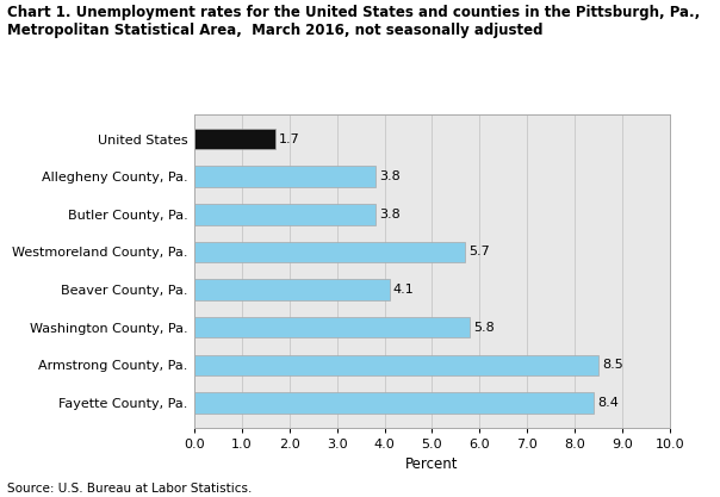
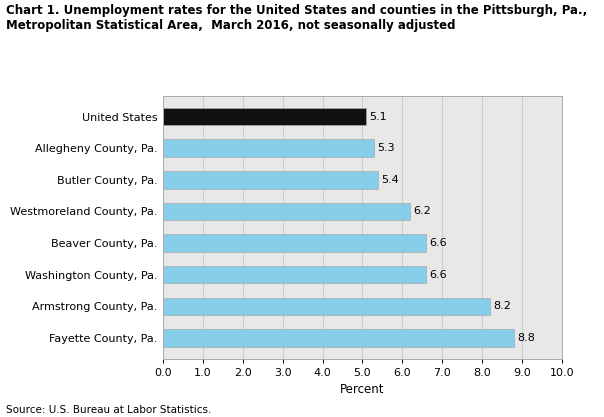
United States: 1.7 -> 5.1
Allegheny County, Pa.: 3.8 -> 5.3
Butler County, Pa.: 3.8 -> 5.4
Westmoreland County, Pa.: 5.7 -> 6.2
Beaver County, Pa.: 4.1 -> 6.6
Washington County, Pa.: 5.8 -> 6.6
Armstrong County, Pa.: 8.5 -> 8.2
Fayette County, Pa.: 8.4 -> 8.8
